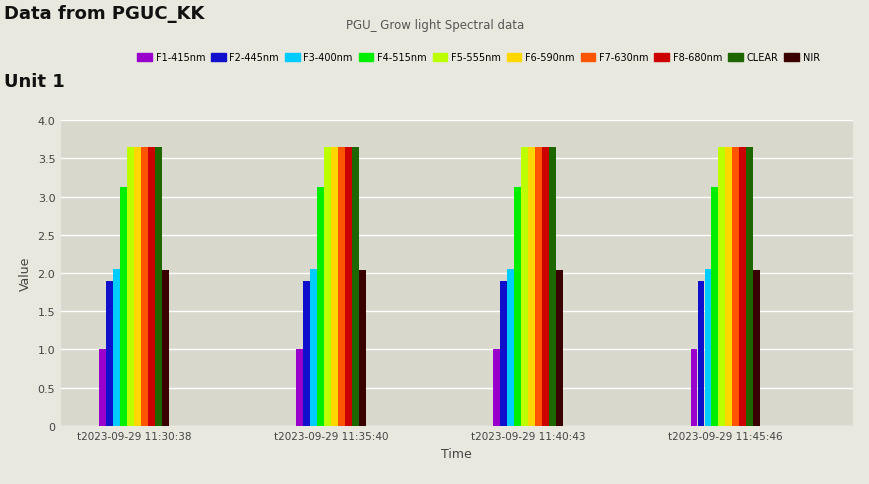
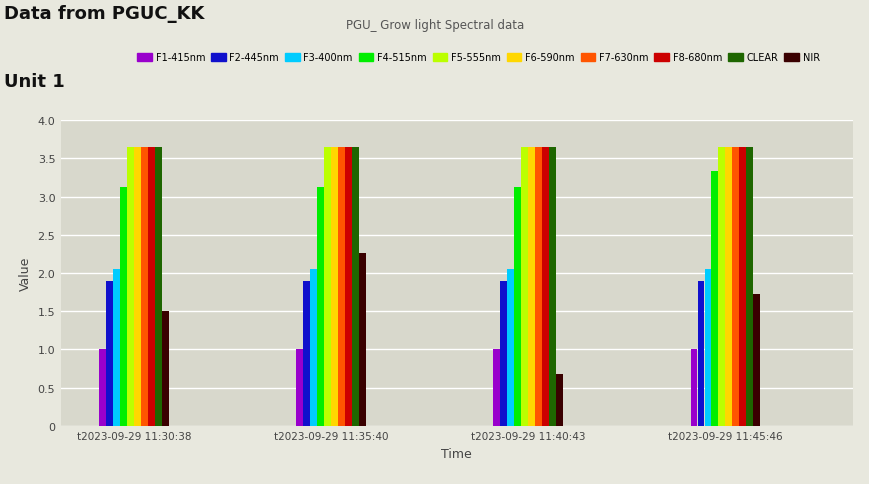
NIR/t2023-09-29 11:30:38: 2.04 -> 1.50
NIR/t2023-09-29 11:35:40: 2.04 -> 2.26
NIR/t2023-09-29 11:40:43: 2.04 -> 0.68
F4-515nm/t2023-09-29 11:45:46: 3.12 -> 3.34
NIR/t2023-09-29 11:45:46: 2.04 -> 1.72
